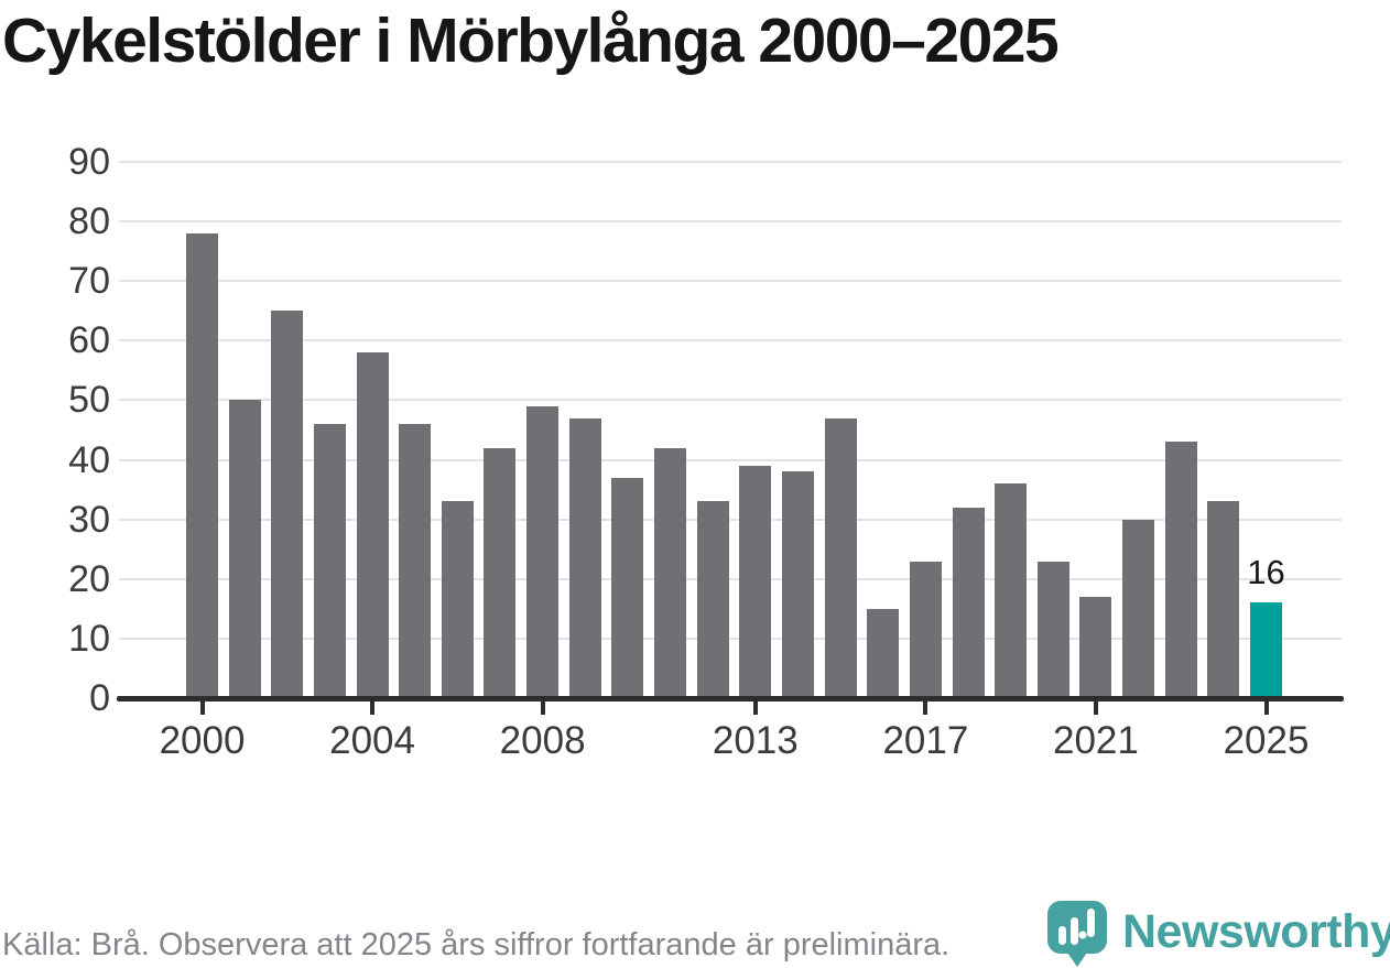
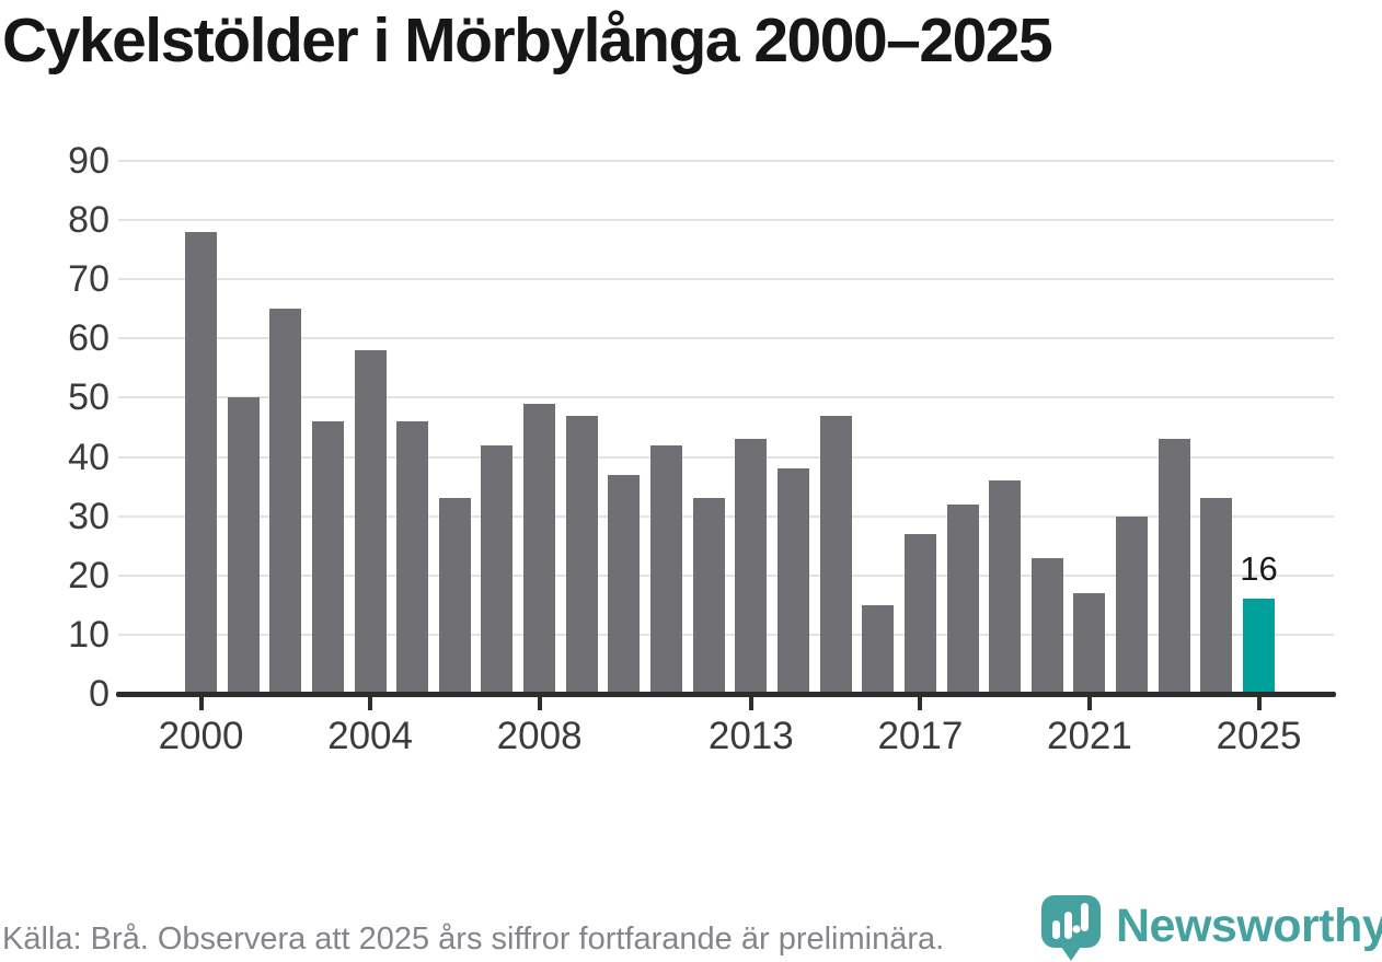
2013: 39 -> 43
2017: 23 -> 27
